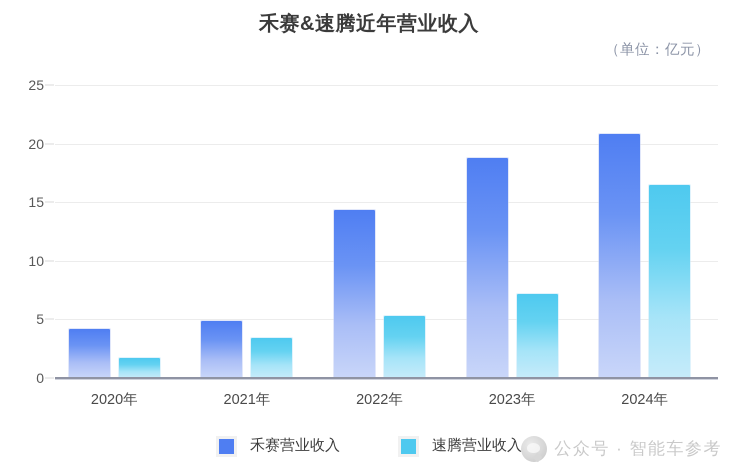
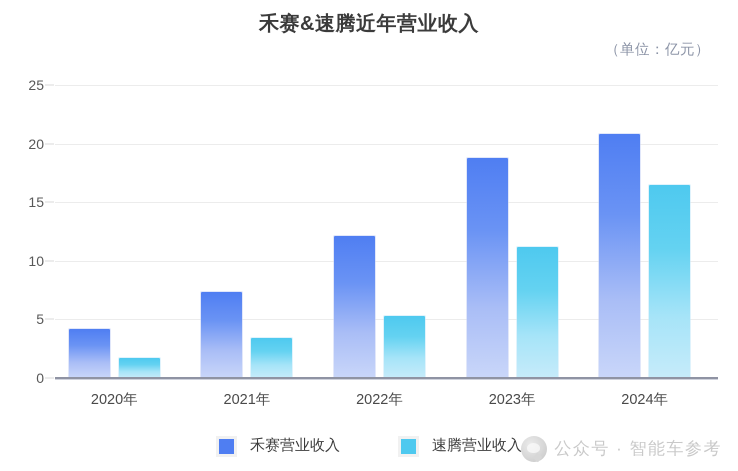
禾赛营业收入/2021年: 4.9 -> 7.3
禾赛营业收入/2022年: 14.3 -> 12.1
速腾营业收入/2023年: 7.2 -> 11.2
